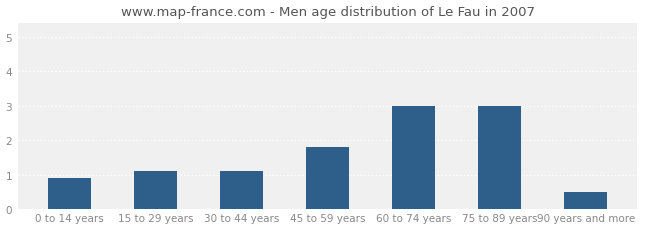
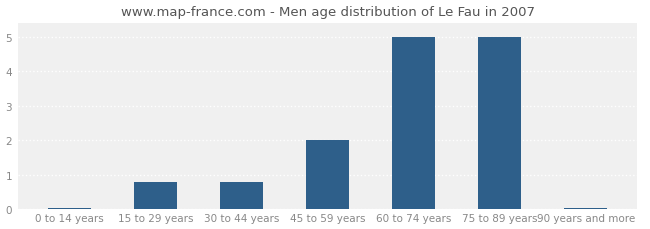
0 to 14 years: 0.90 -> 0.05
15 to 29 years: 1.10 -> 0.80
30 to 44 years: 1.10 -> 0.80
45 to 59 years: 1.80 -> 2.00
60 to 74 years: 3.00 -> 5.00
75 to 89 years: 3.00 -> 5.00
90 years and more: 0.50 -> 0.05
